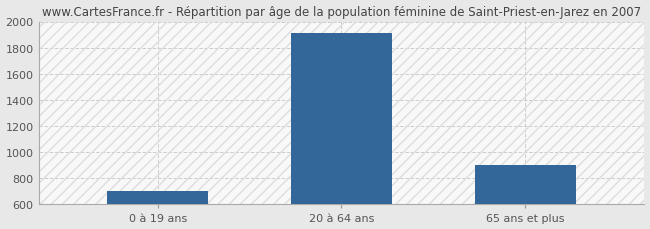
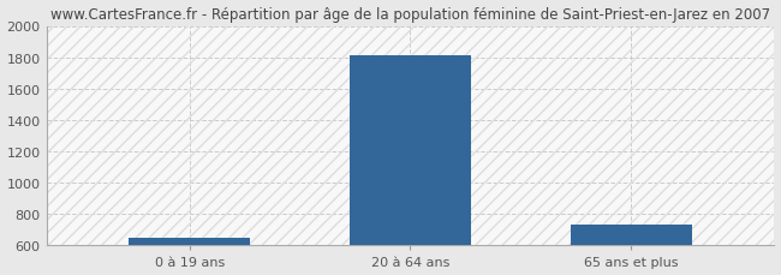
0 à 19 ans: 700 -> 650
20 à 64 ans: 1910 -> 1810
65 ans et plus: 900 -> 730
